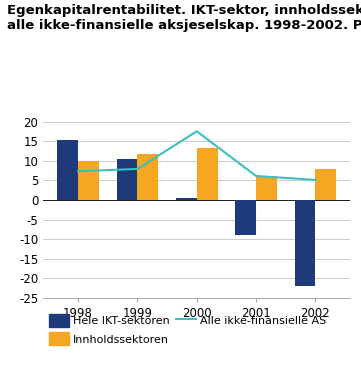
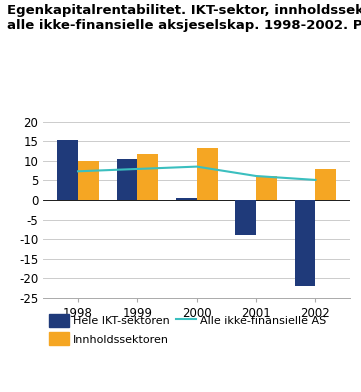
Alle ikke-finansielle AS/2000: 17.5 -> 8.5
